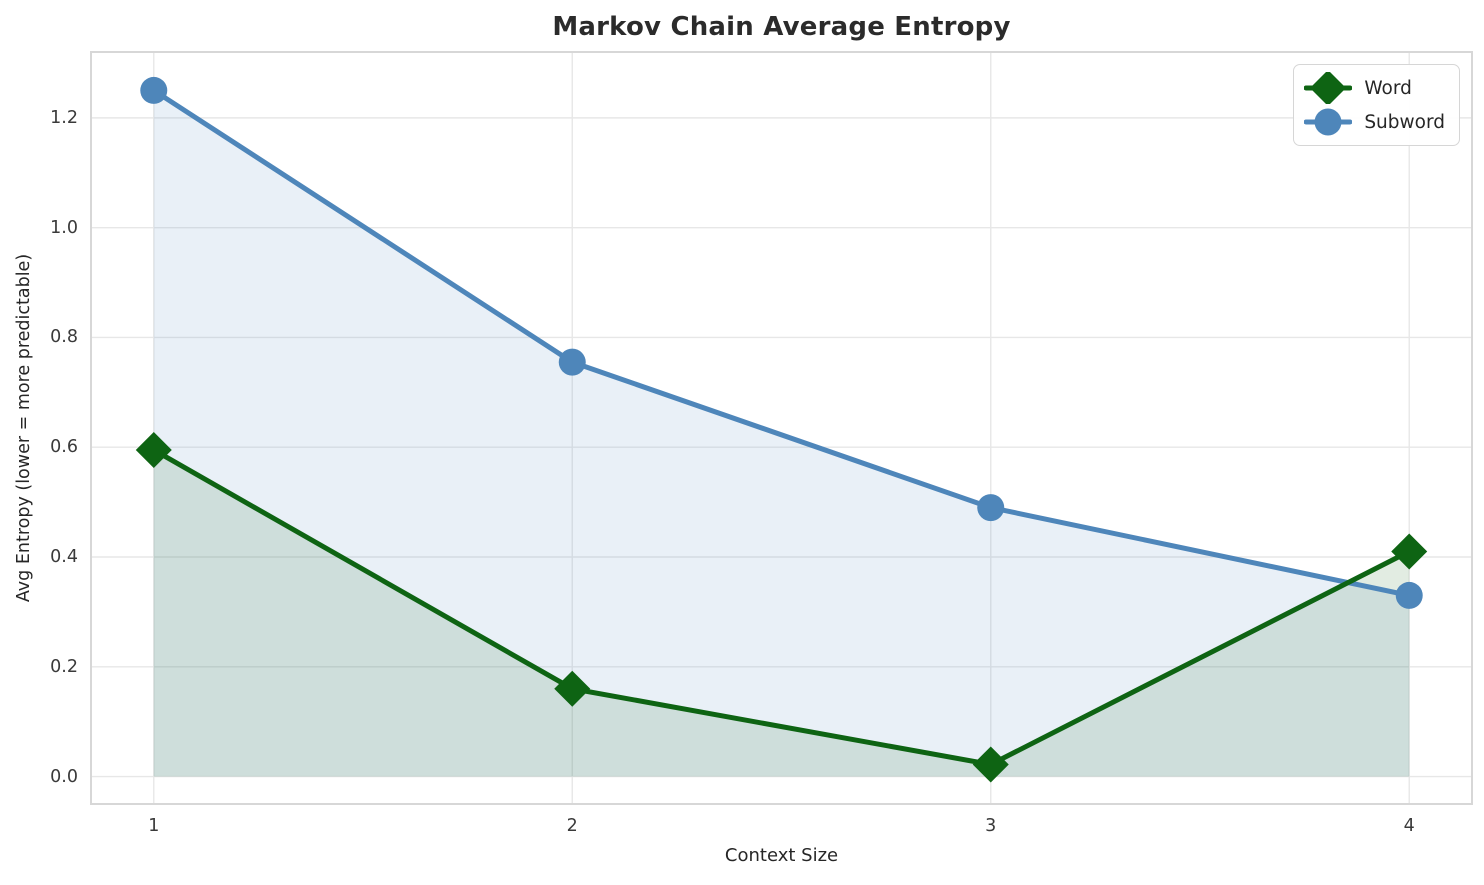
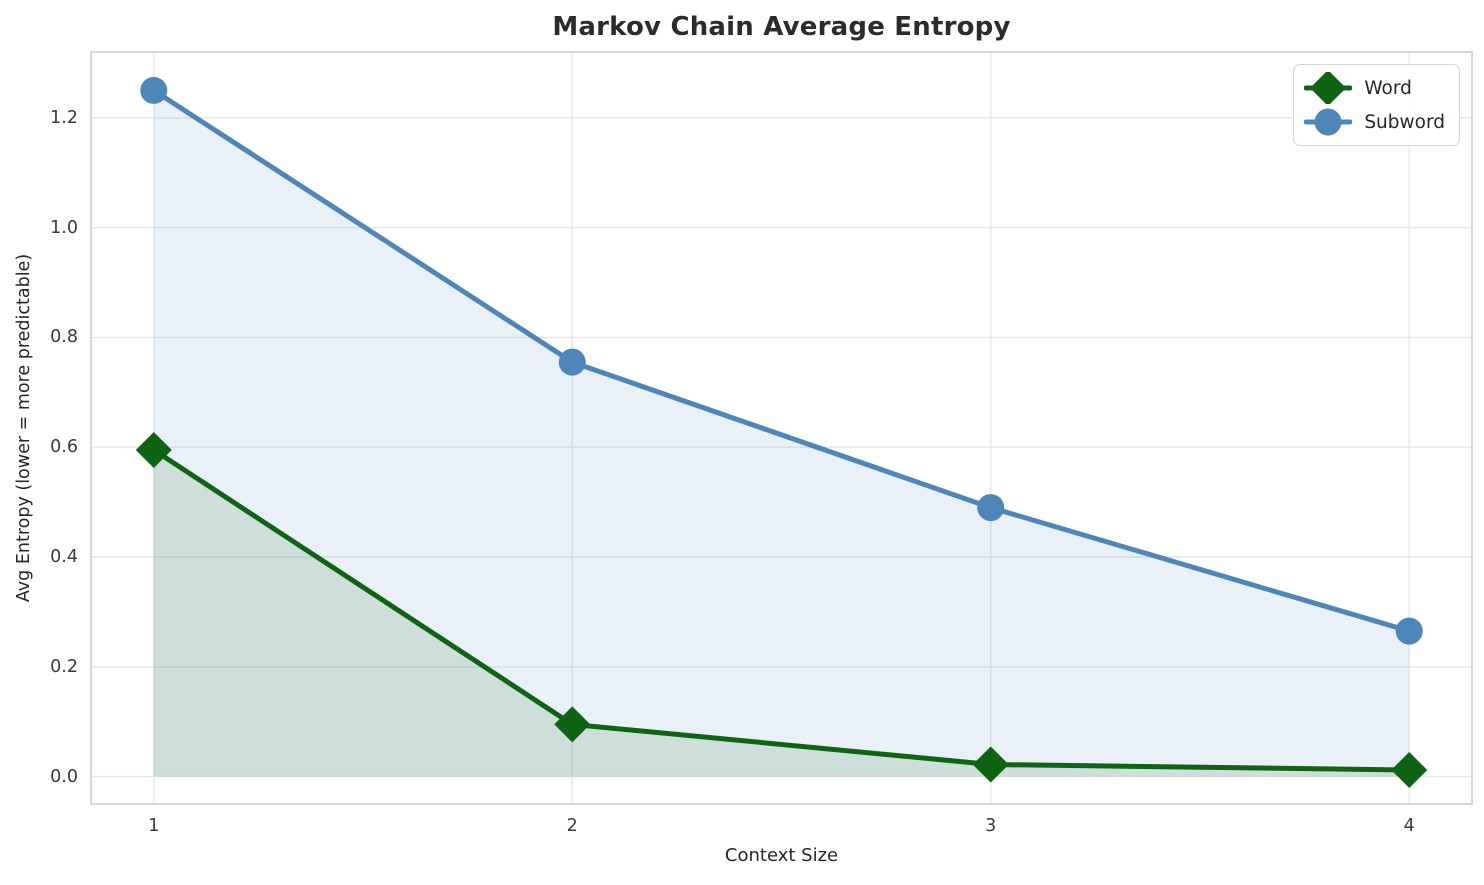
Word/2: 0.16 -> 0.10
Word/4: 0.41 -> 0.01
Subword/4: 0.33 -> 0.27
